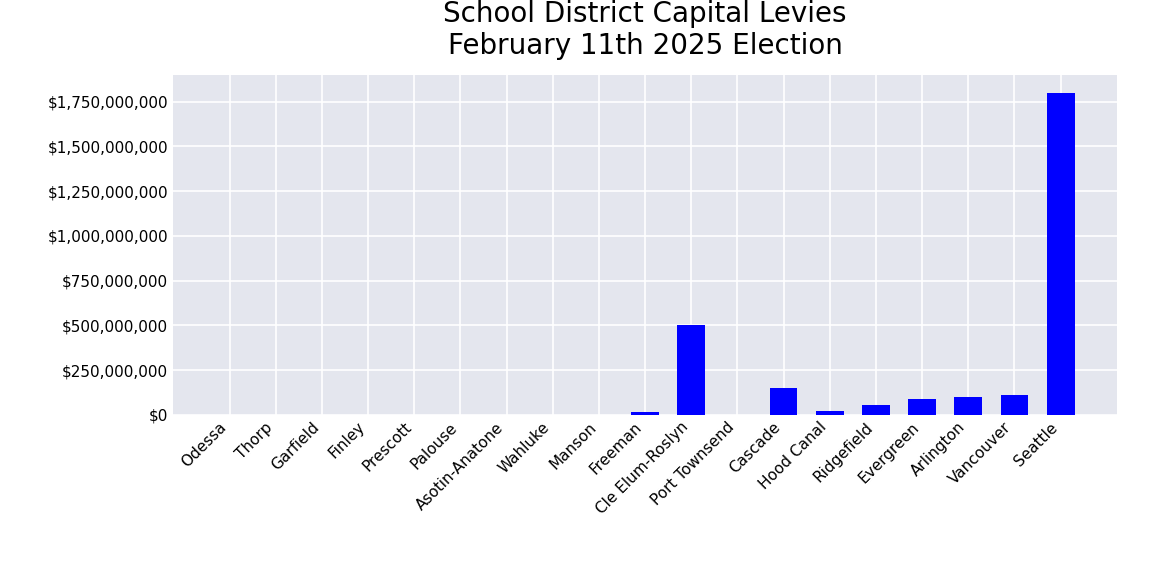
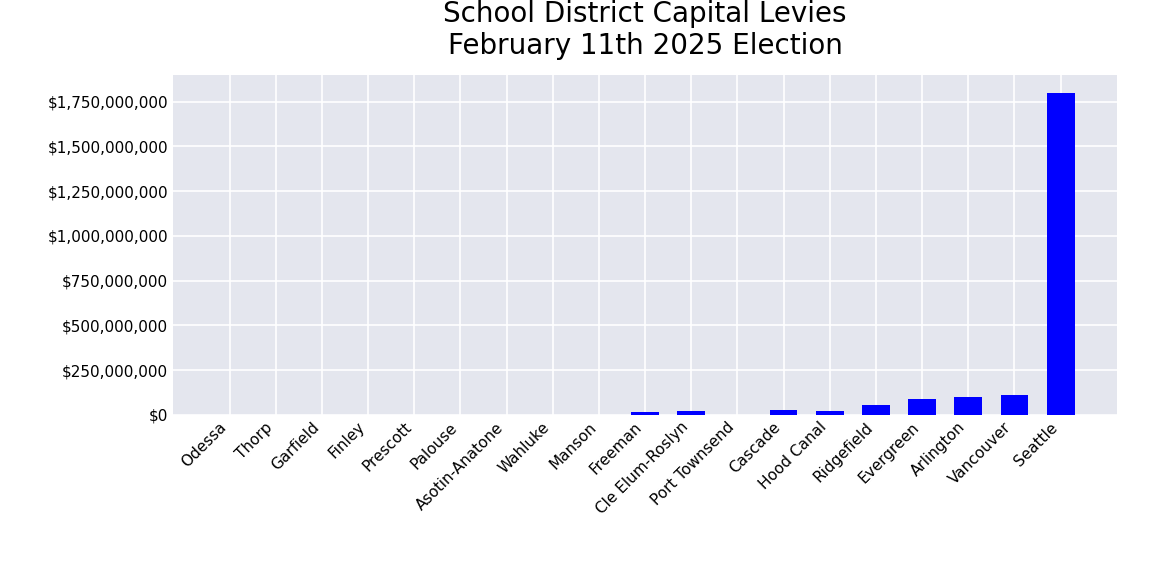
Cle Elum-Roslyn: $500,000,000 -> $20,000,000
Cascade: $150,000,000 -> $30,000,000
